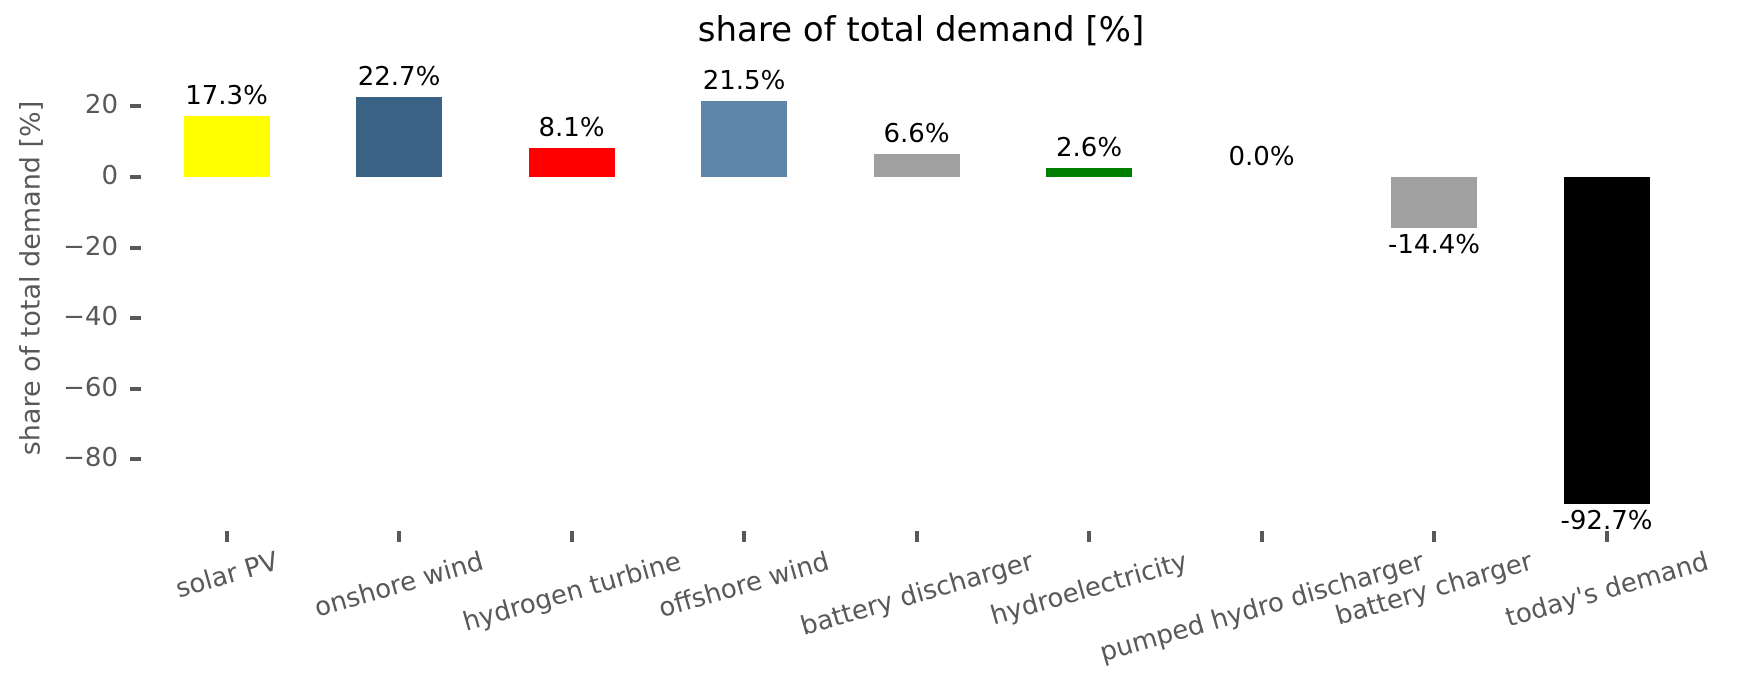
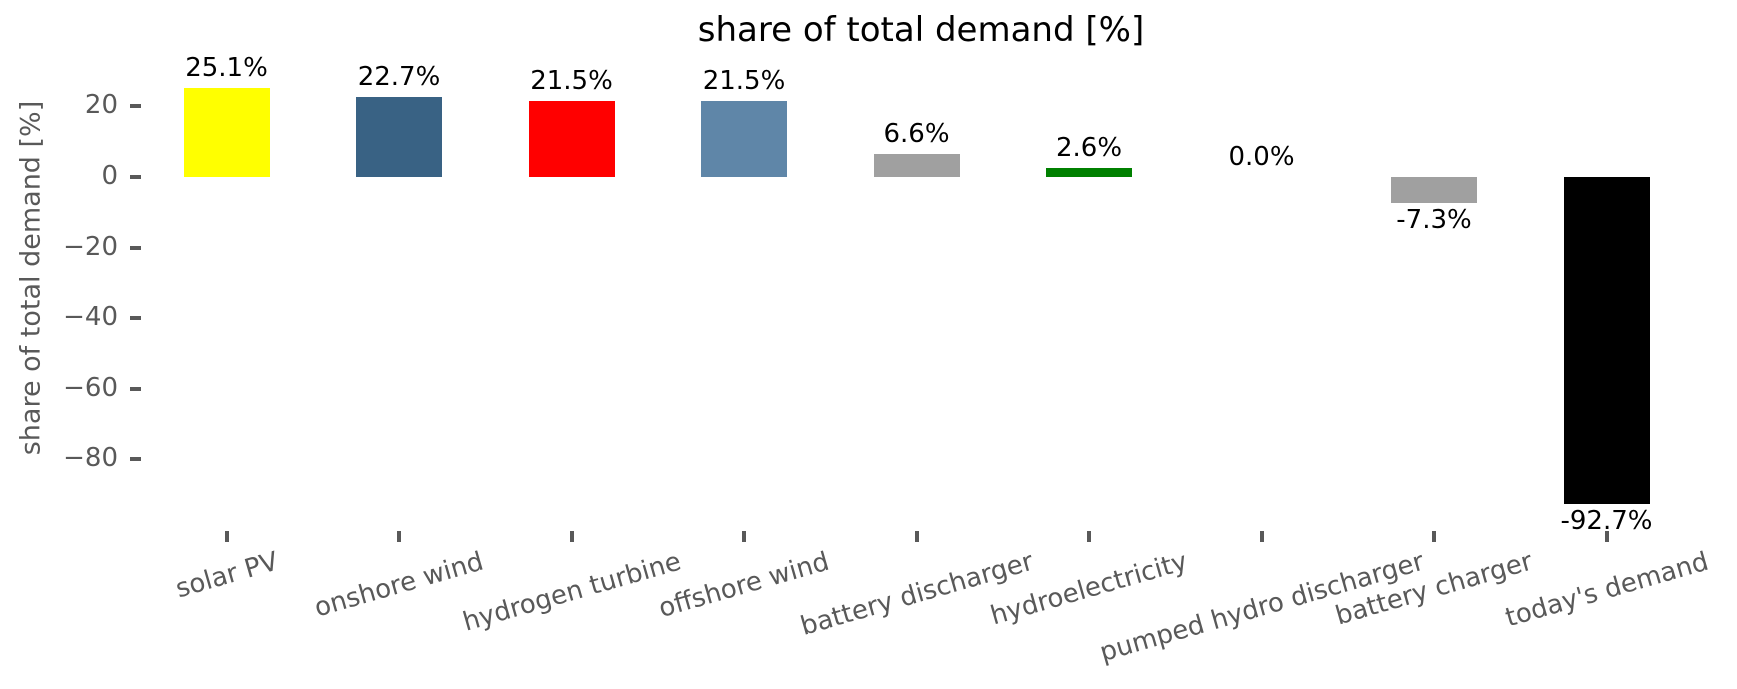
solar PV: 17.3% -> 25.1%
hydrogen turbine: 8.1% -> 21.5%
battery charger: -14.4% -> -7.3%
